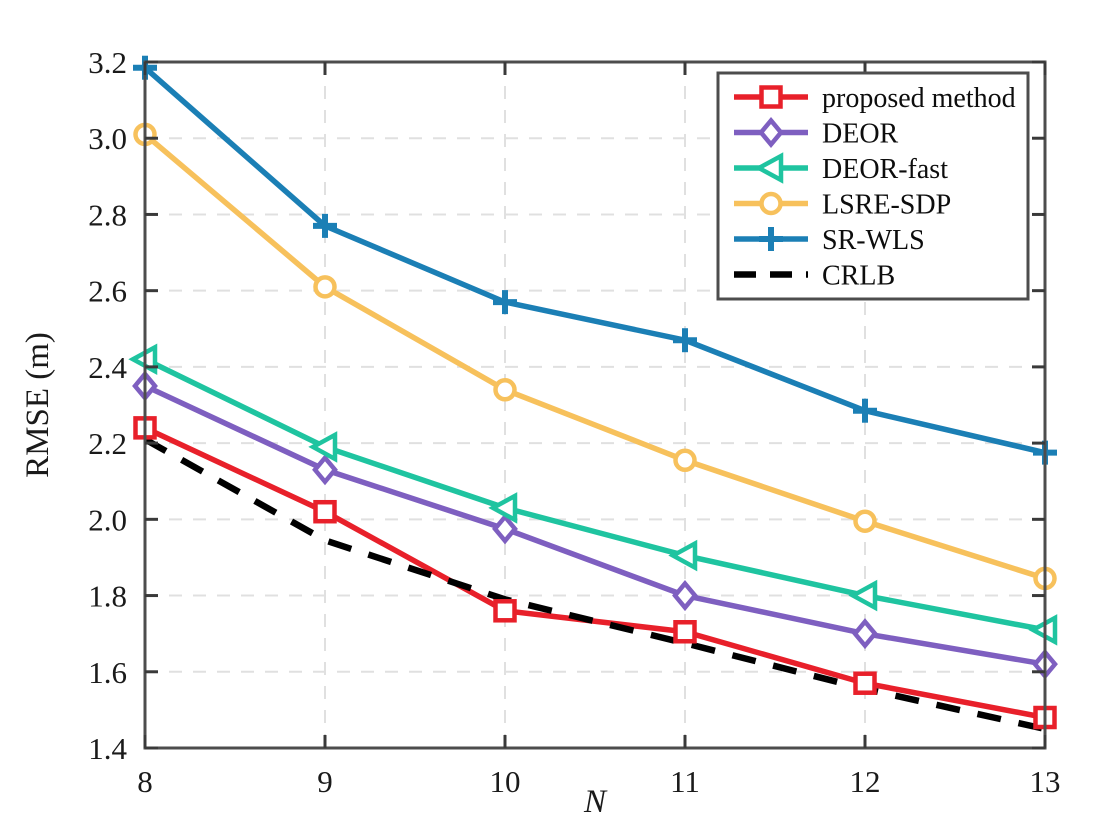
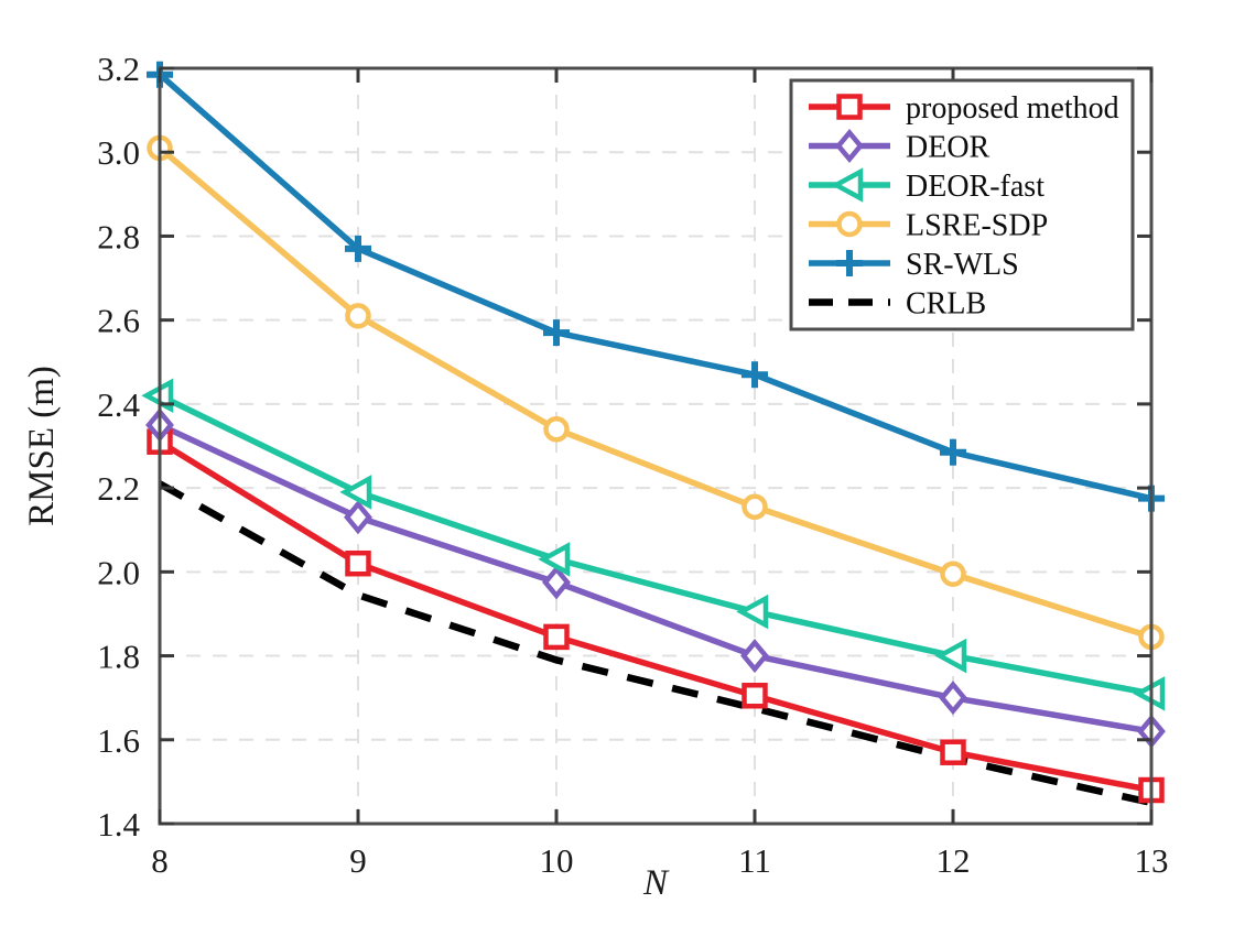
proposed method/8: 2.24 -> 2.31
proposed method/10: 1.76 -> 1.84
